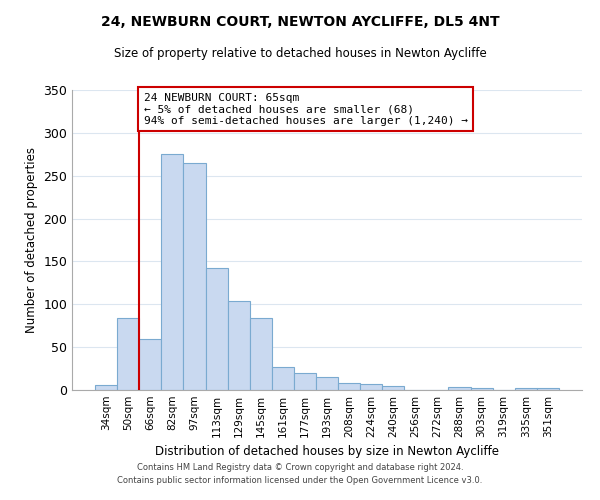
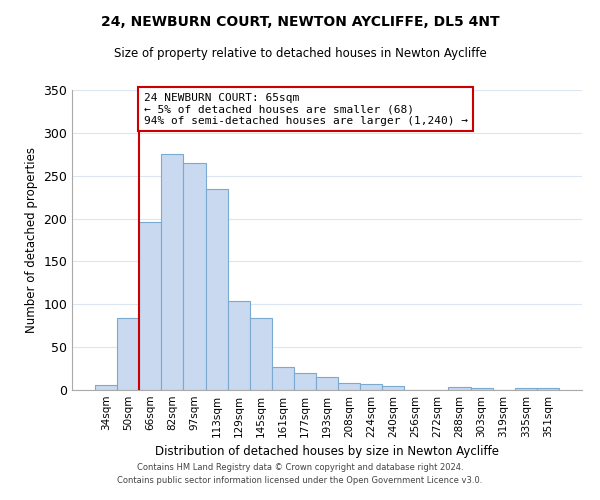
66sqm: 60 -> 196
113sqm: 142 -> 235
